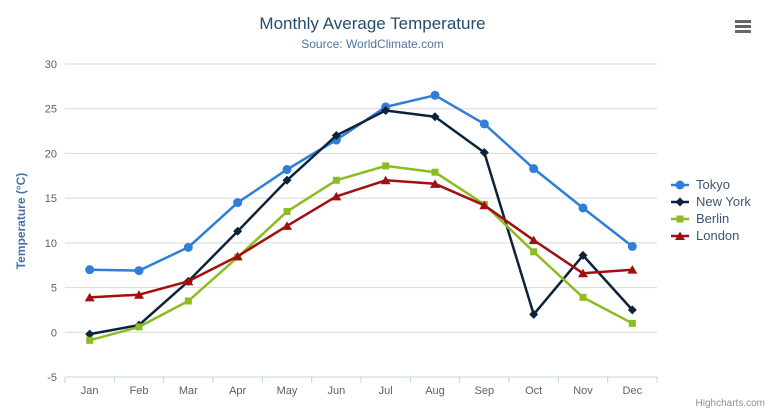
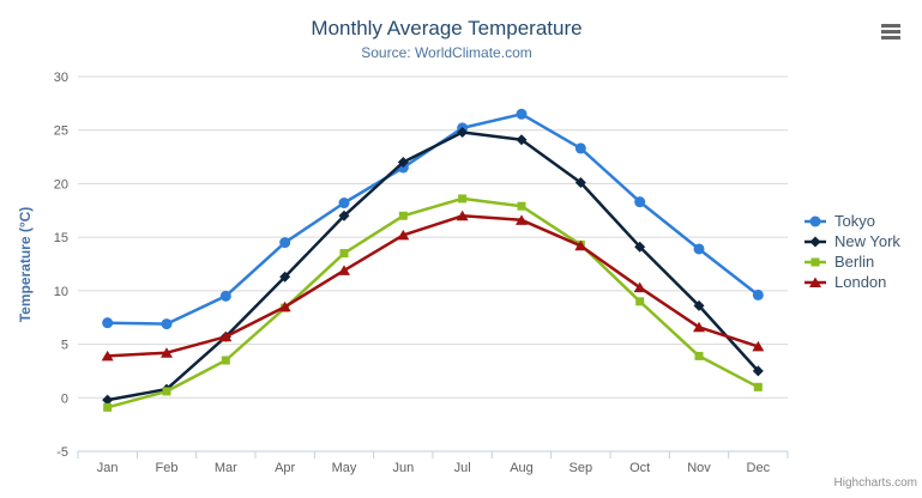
New York/Oct: 2 -> 14
London/Dec: 7 -> 5
